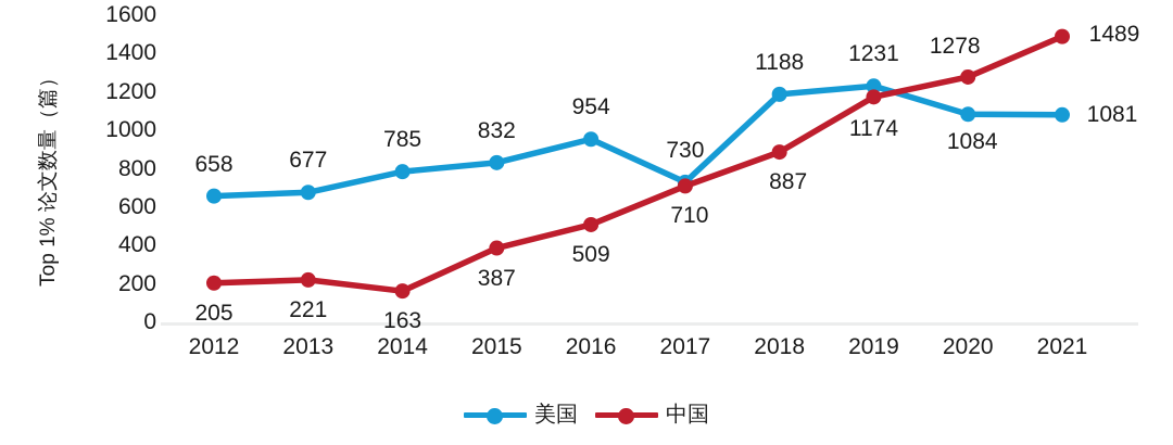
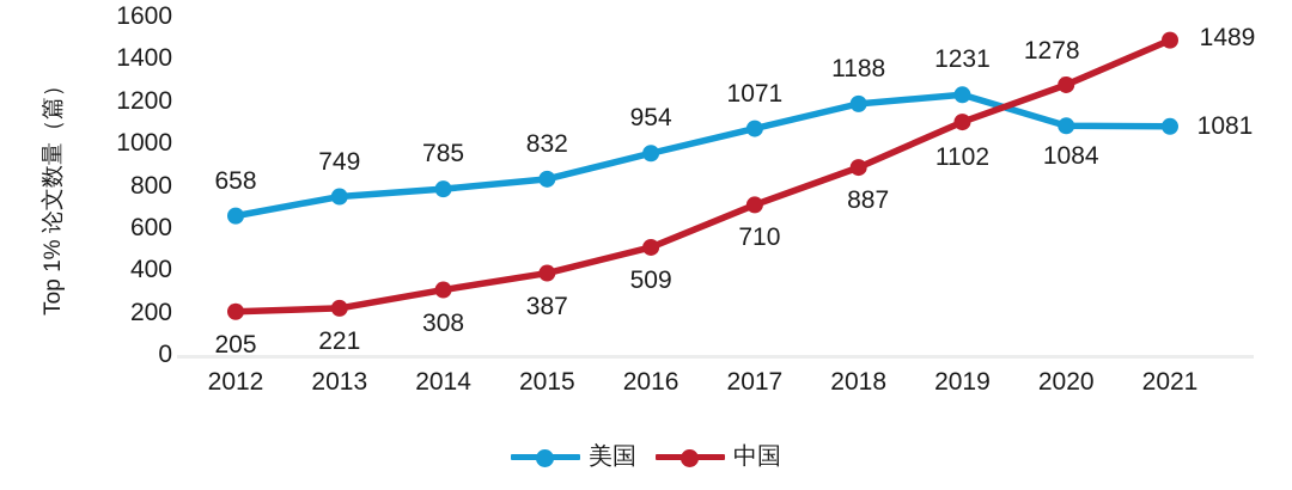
美国/2013: 677 -> 749
中国/2014: 163 -> 308
美国/2017: 730 -> 1071
中国/2019: 1174 -> 1102
